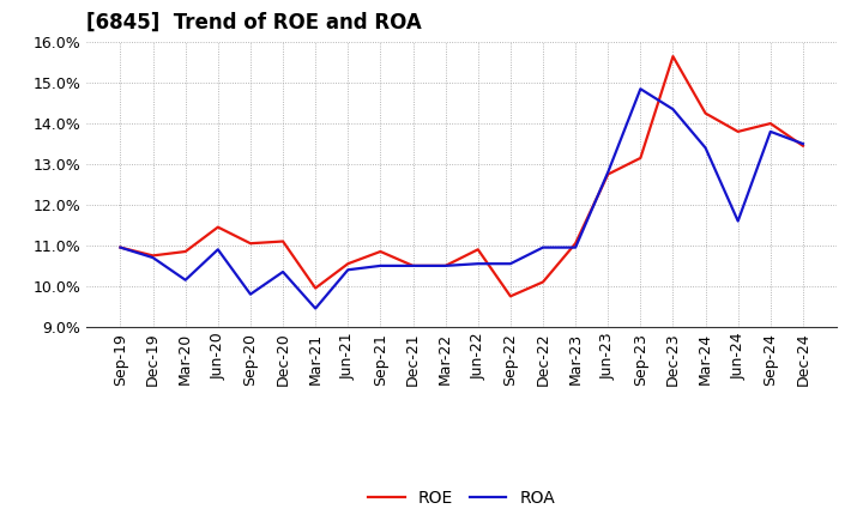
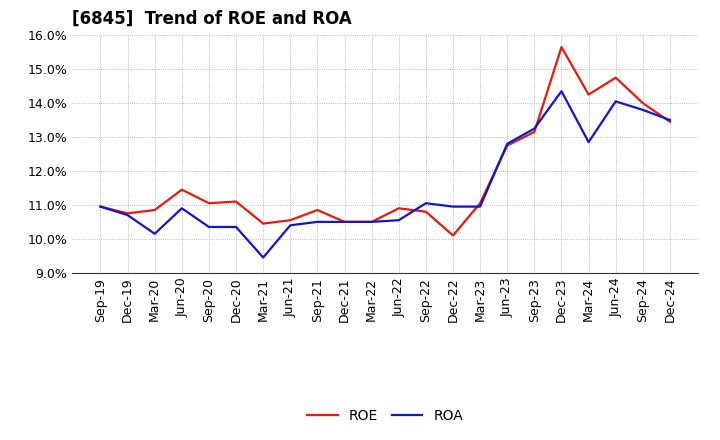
ROA/Sep-20: 9.80% -> 10.35%
ROE/Mar-21: 9.95% -> 10.45%
ROE/Sep-22: 9.75% -> 10.80%
ROA/Sep-22: 10.55% -> 11.05%
ROA/Sep-23: 14.85% -> 13.25%
ROA/Mar-24: 13.40% -> 12.85%
ROE/Jun-24: 13.80% -> 14.75%
ROA/Jun-24: 11.60% -> 14.05%
